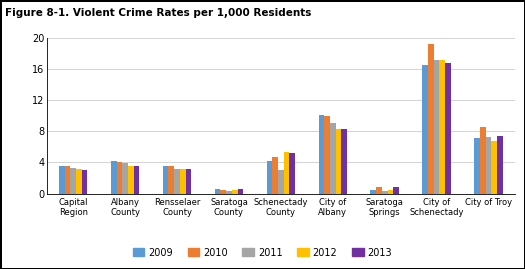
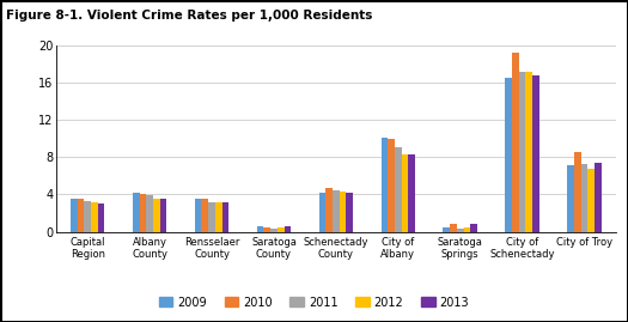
2011/Schenectady County: 3.0 -> 4.4
2012/Schenectady County: 5.4 -> 4.3
2013/Schenectady County: 5.2 -> 4.2
